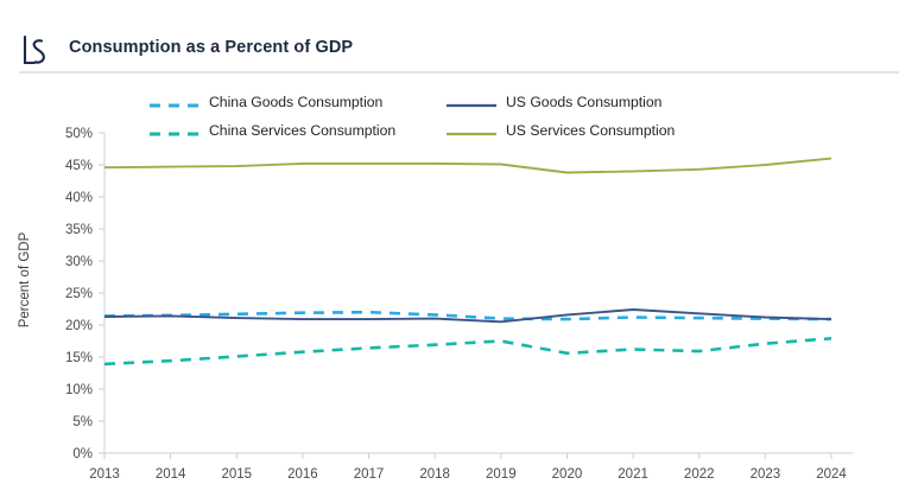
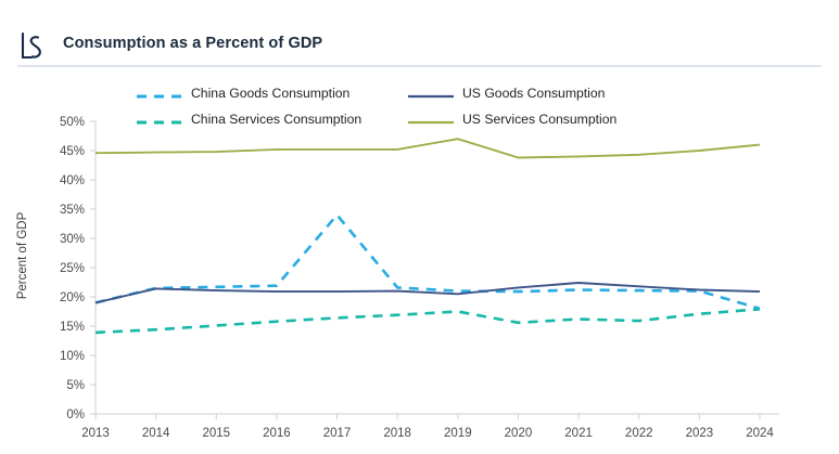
China Goods Consumption/2013: 21% -> 19%
US Goods Consumption/2013: 21% -> 19%
China Goods Consumption/2017: 22% -> 34%
US Services Consumption/2019: 45% -> 47%
China Goods Consumption/2024: 21% -> 18%
